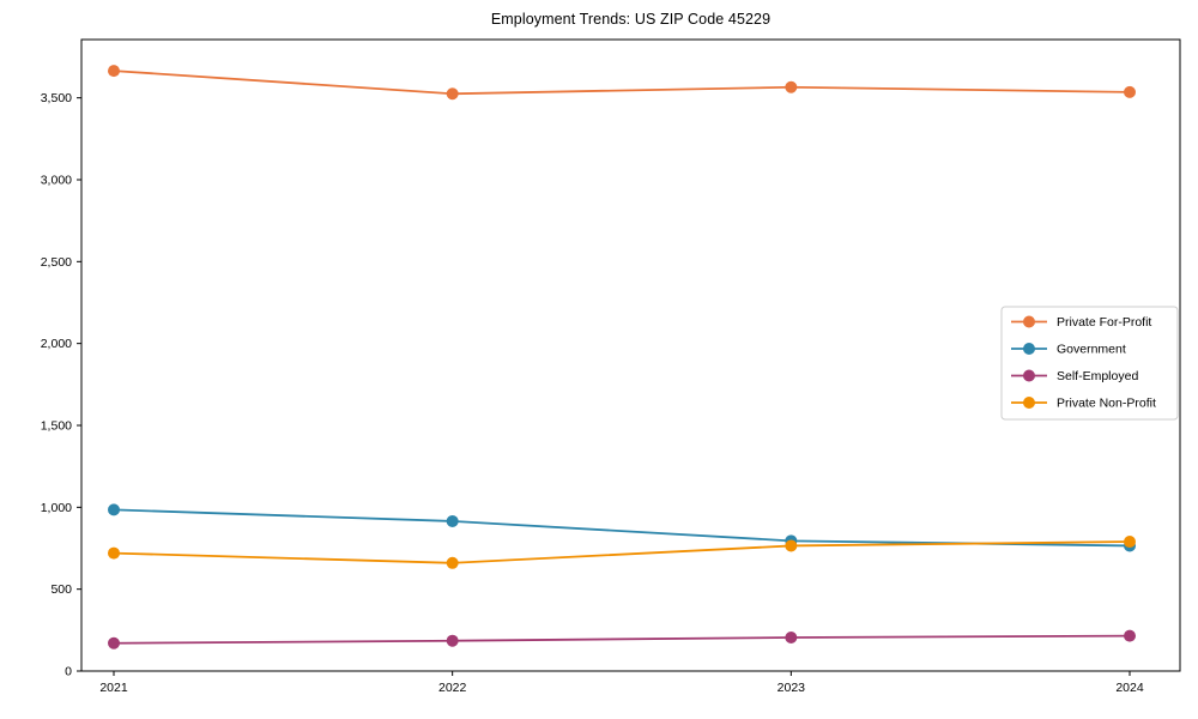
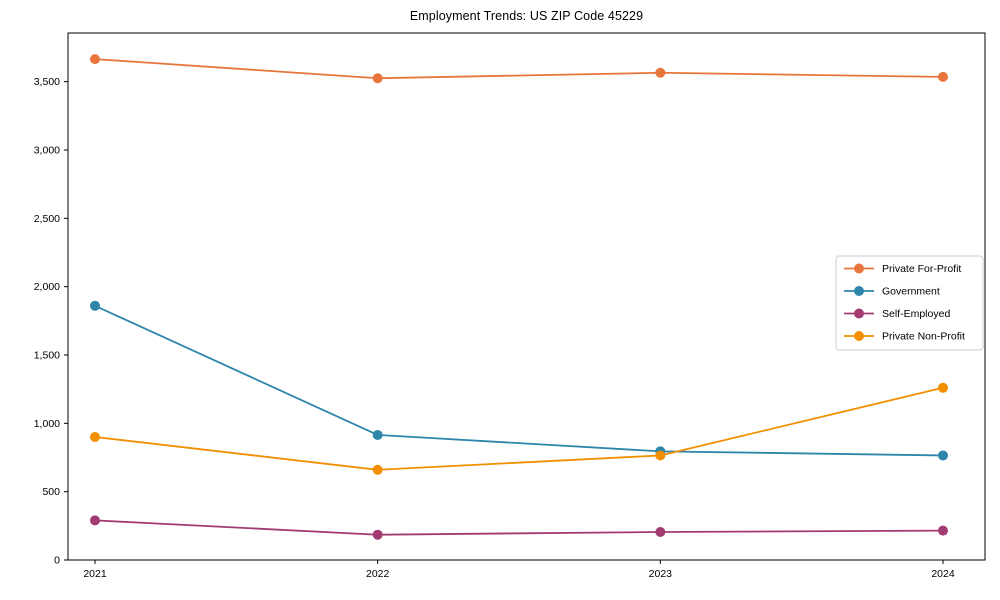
Government/2021: 980 -> 1860
Self-Employed/2021: 170 -> 290
Private Non-Profit/2021: 720 -> 900
Private Non-Profit/2024: 790 -> 1260
